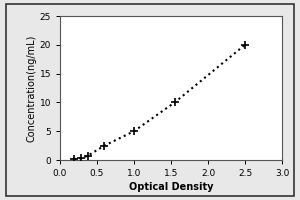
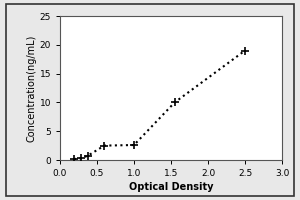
1.0: 5.0 -> 2.6
2.5: 20.0 -> 19.0
